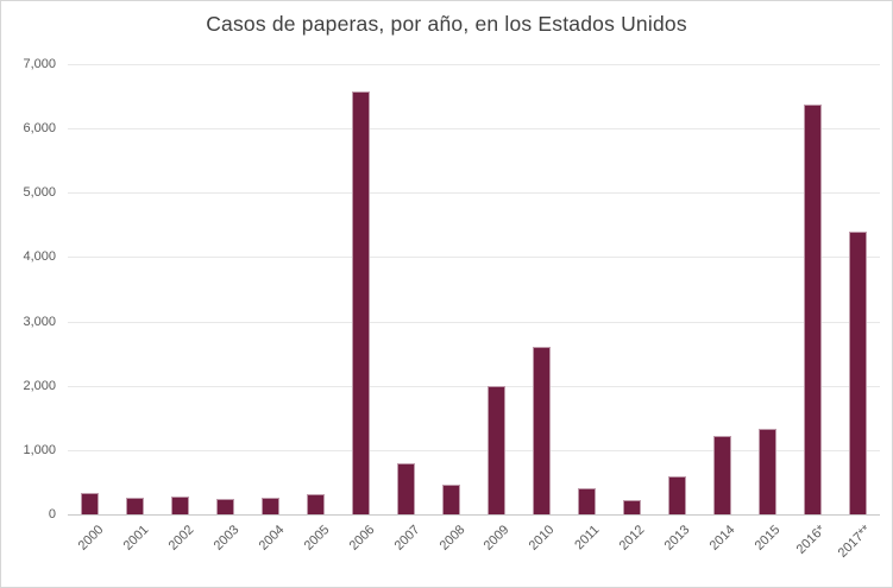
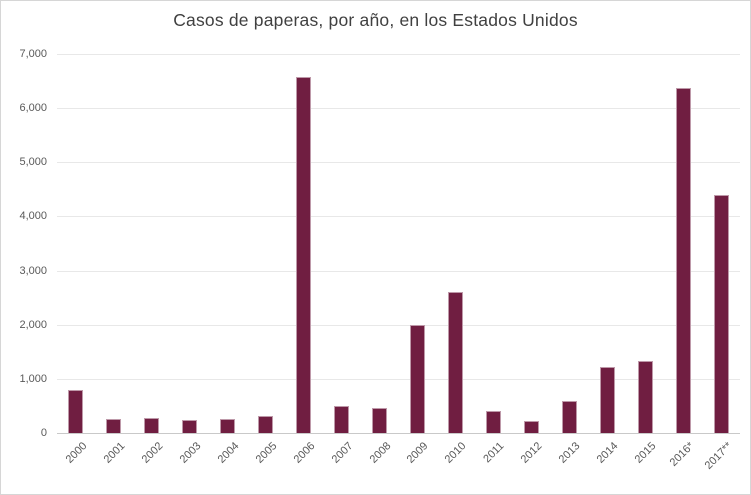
2000: 300 -> 800
2007: 800 -> 500
